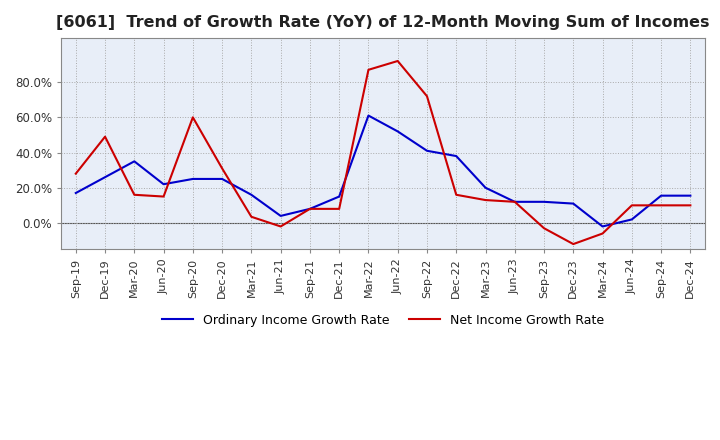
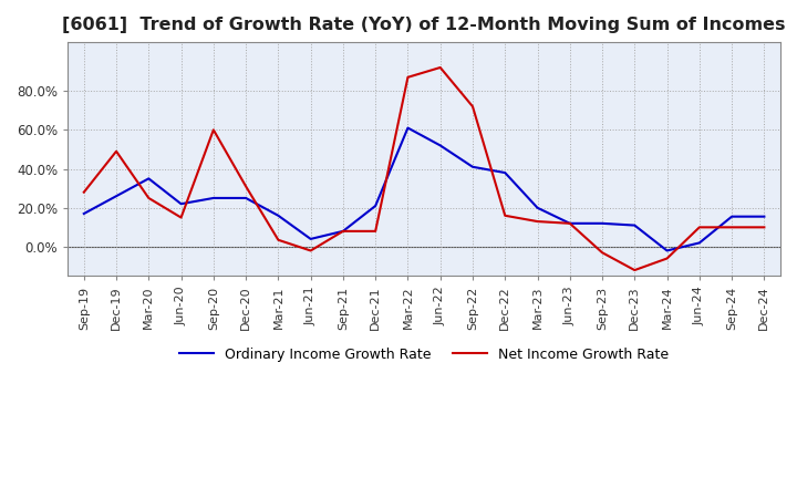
Net Income Growth Rate/Mar-20: 16% -> 25%
Ordinary Income Growth Rate/Dec-21: 15% -> 21%
